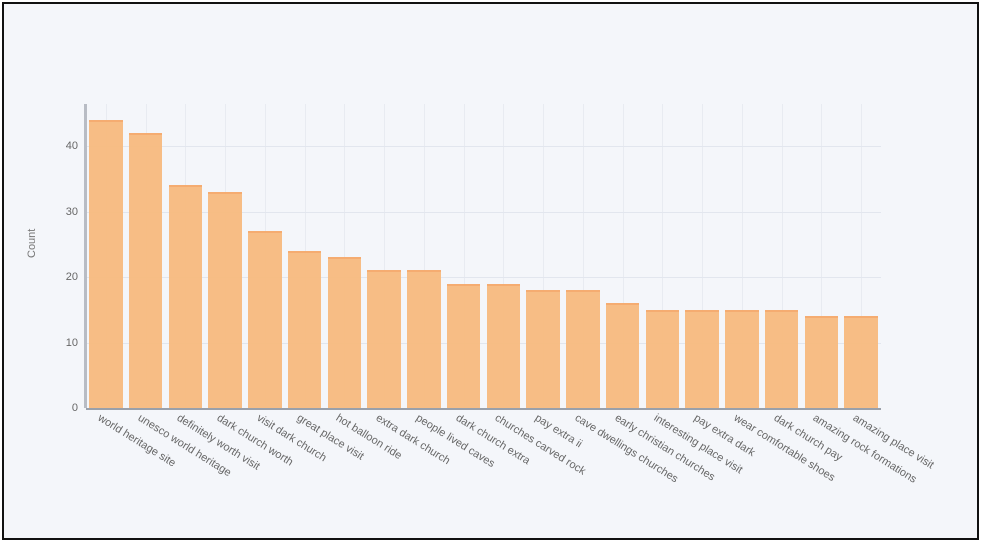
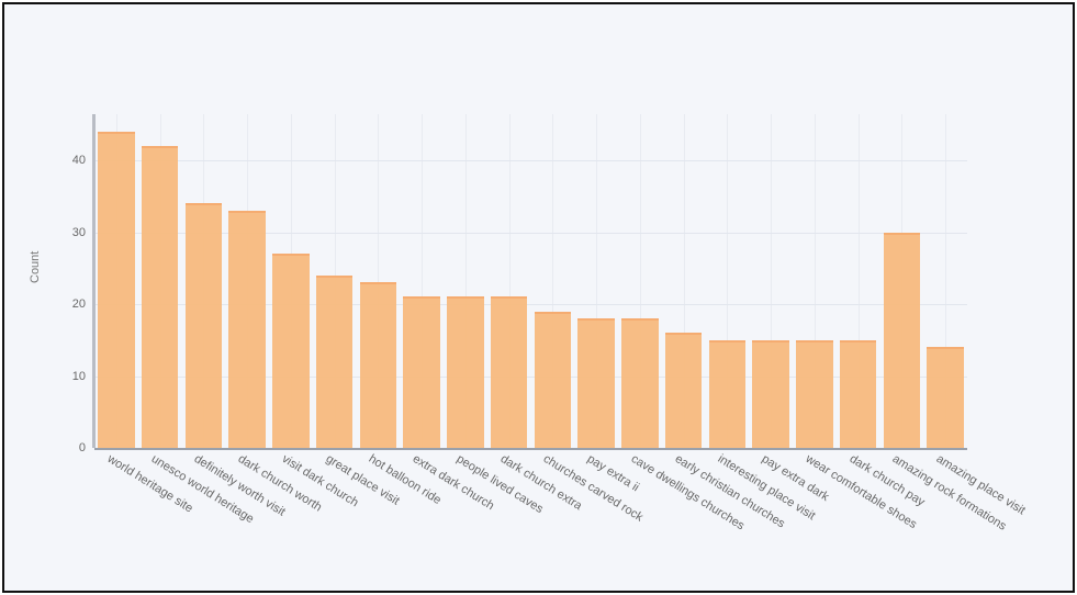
dark church extra: 19 -> 21
amazing rock formations: 14 -> 30
